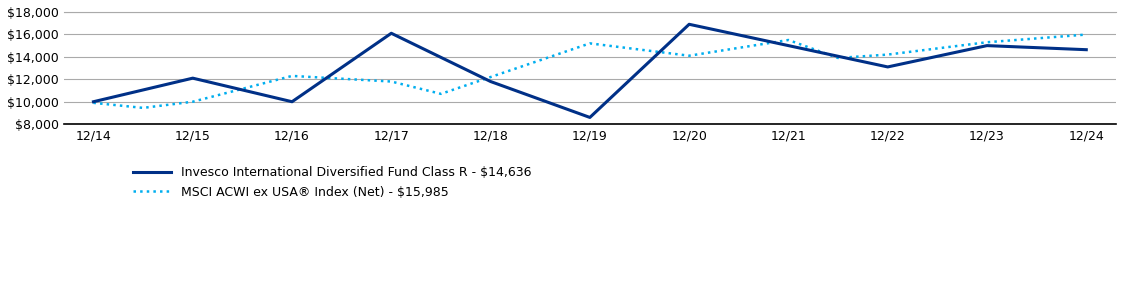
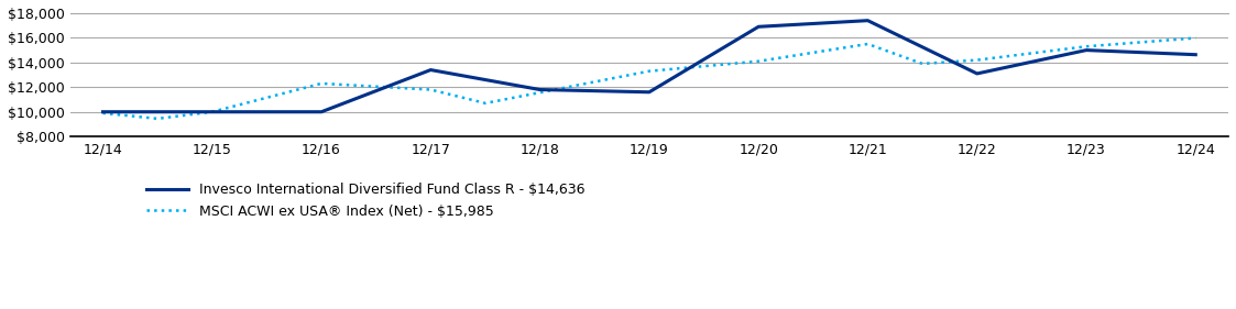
Invesco International Diversified Fund Class R - $14,636/12/15: $12,100 -> $10,000
Invesco International Diversified Fund Class R - $14,636/12/17: $16,100 -> $13,400
Invesco International Diversified Fund Class R - $14,636/12/19: $8,600 -> $11,600
MSCI ACWI ex USA® Index (Net) - $15,985/12/19: $15,200 -> $13,300
Invesco International Diversified Fund Class R - $14,636/12/21: $15,000 -> $17,400
